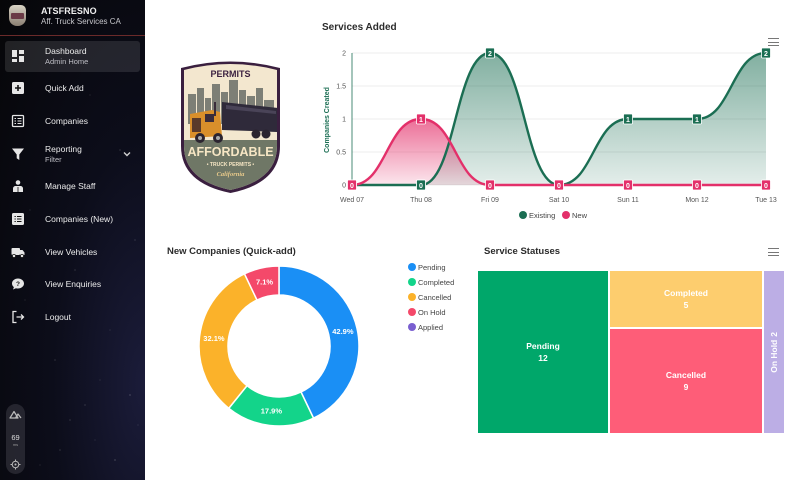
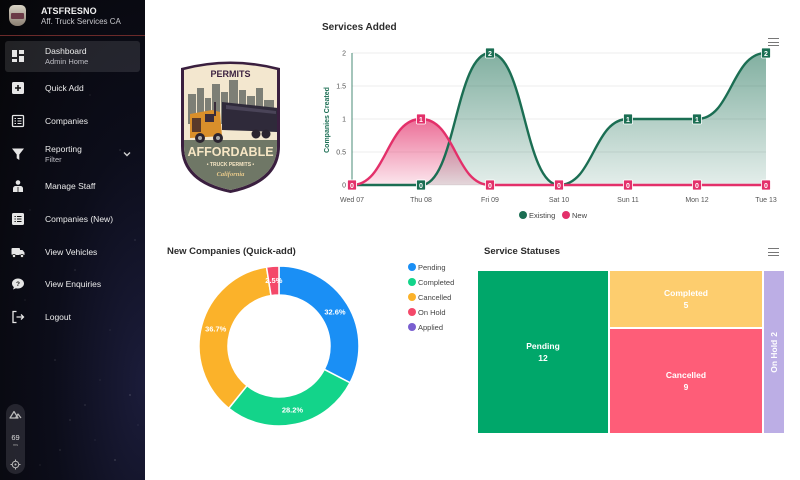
New Companies (Quick-add)/Pending: 42.9% -> 32.6%
New Companies (Quick-add)/Completed: 17.9% -> 28.2%
New Companies (Quick-add)/Cancelled: 32.1% -> 36.7%
New Companies (Quick-add)/On Hold: 7.1% -> 2.5%
